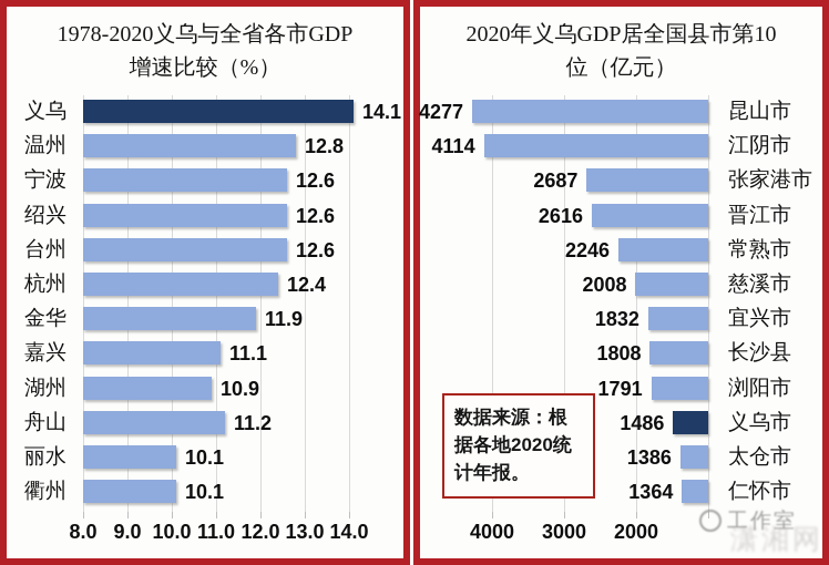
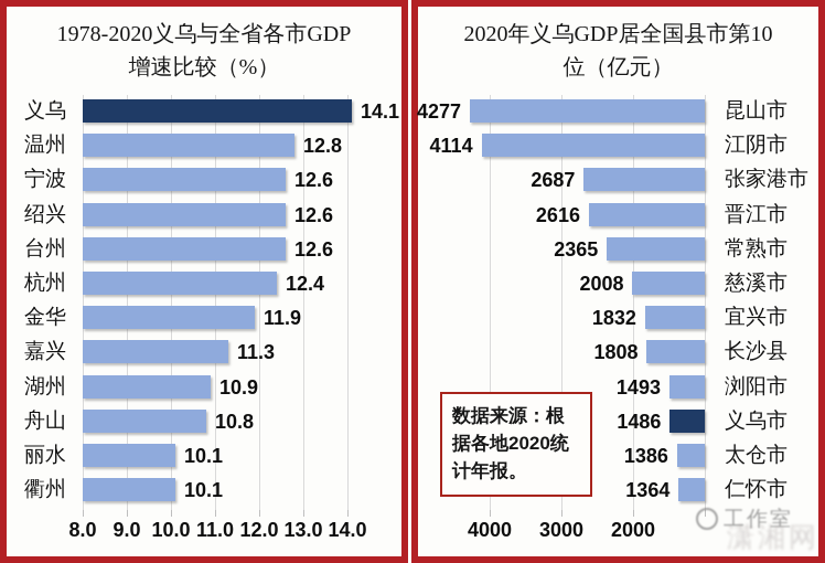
1978-2020义乌与全省各市GDP增速比较（%）/嘉兴: 11.1 -> 11.3
1978-2020义乌与全省各市GDP增速比较（%）/舟山: 11.2 -> 10.8
2020年义乌GDP居全国县市第10位（亿元）/常熟市: 2246 -> 2365
2020年义乌GDP居全国县市第10位（亿元）/浏阳市: 1791 -> 1493
